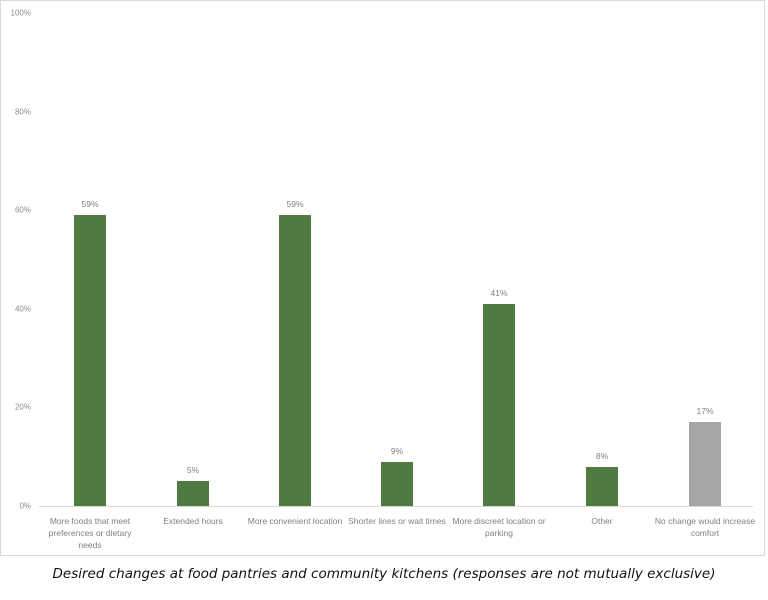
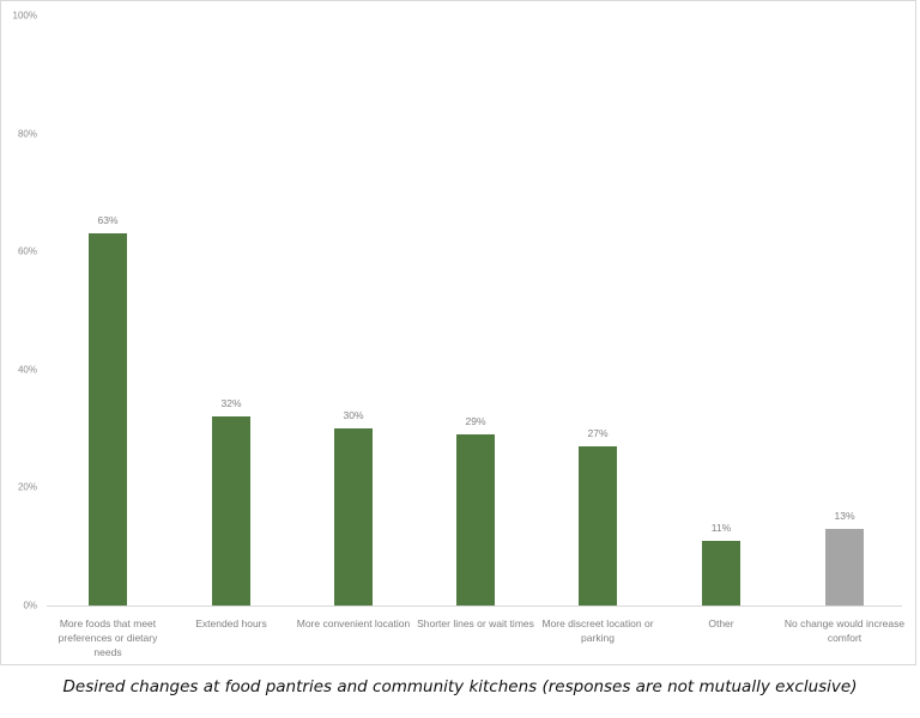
More foods that meet preferences or dietary needs: 59% -> 63%
Extended hours: 5% -> 32%
More convenient location: 59% -> 30%
Shorter lines or wait times: 9% -> 29%
More discreet location or parking: 41% -> 27%
Other: 8% -> 11%
No change would increase comfort: 17% -> 13%
